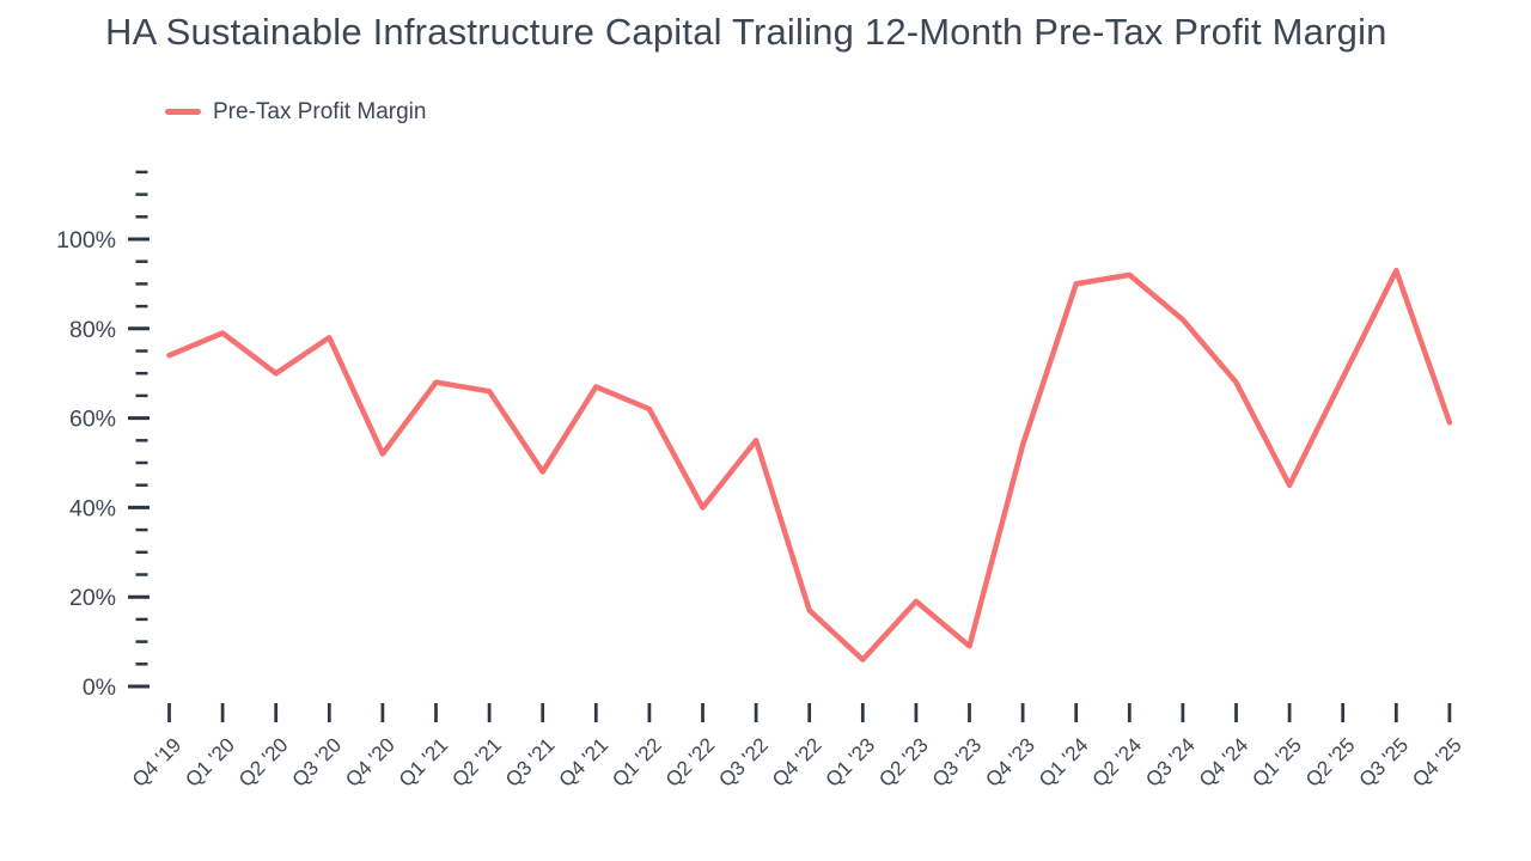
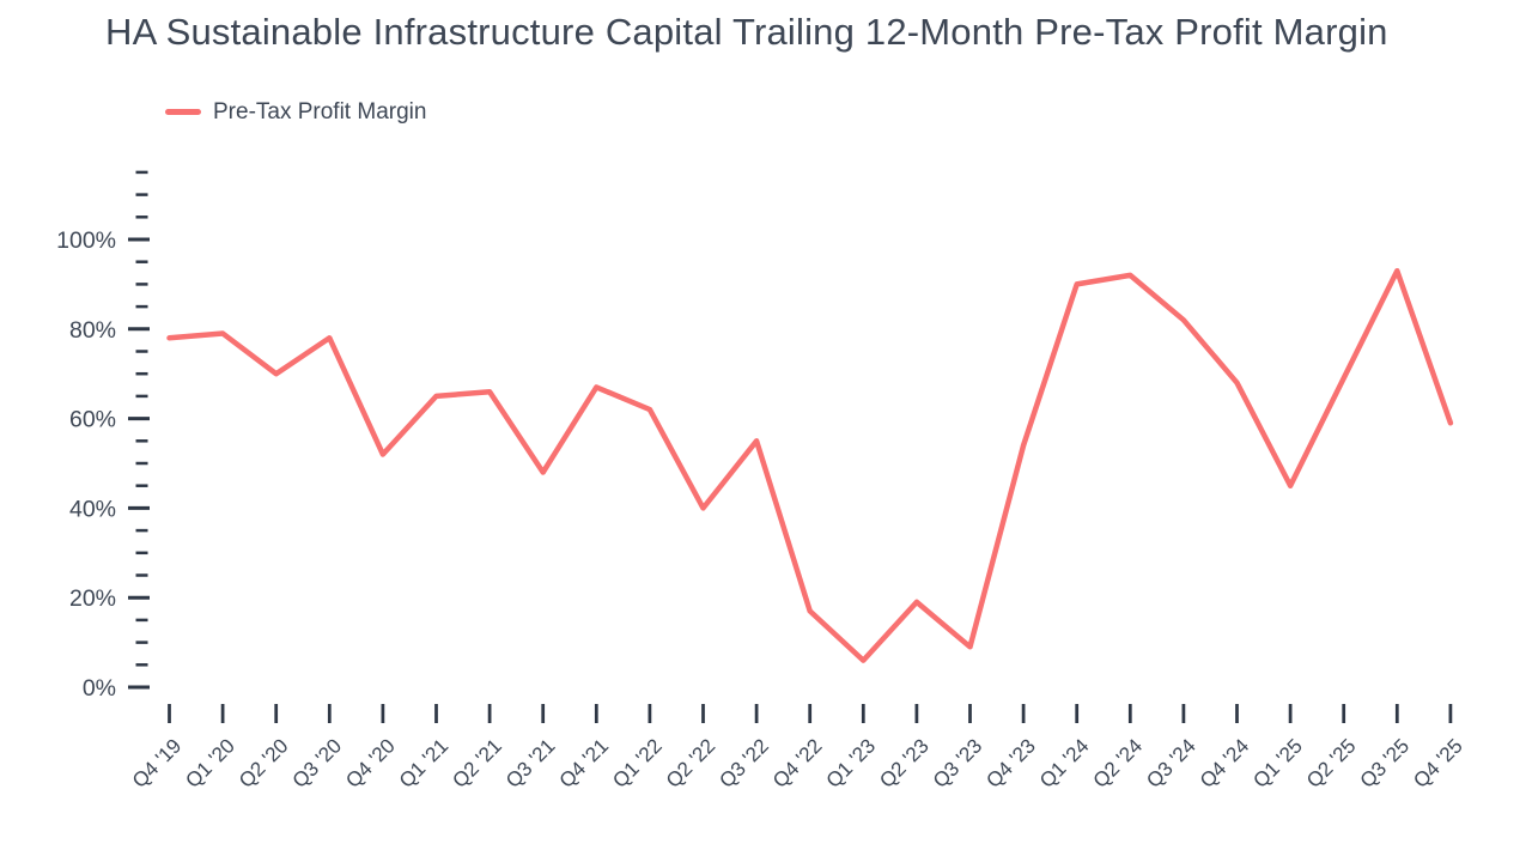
Q4 '19: 74% -> 78%
Q1 '21: 68% -> 65%
